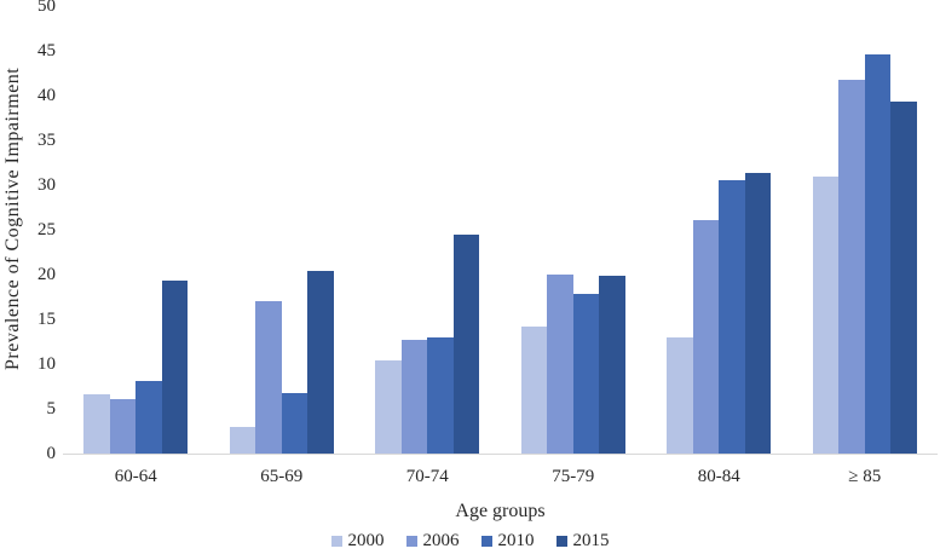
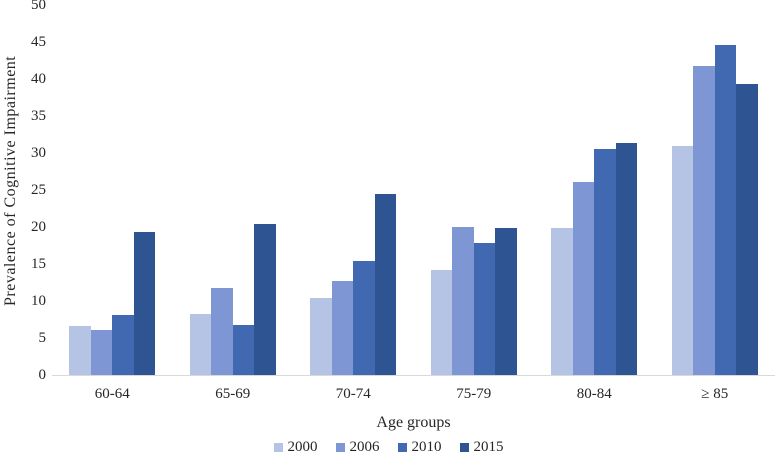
2000/65-69: 3 -> 8
2006/65-69: 17 -> 12
2010/70-74: 13 -> 15
2000/80-84: 13 -> 20
